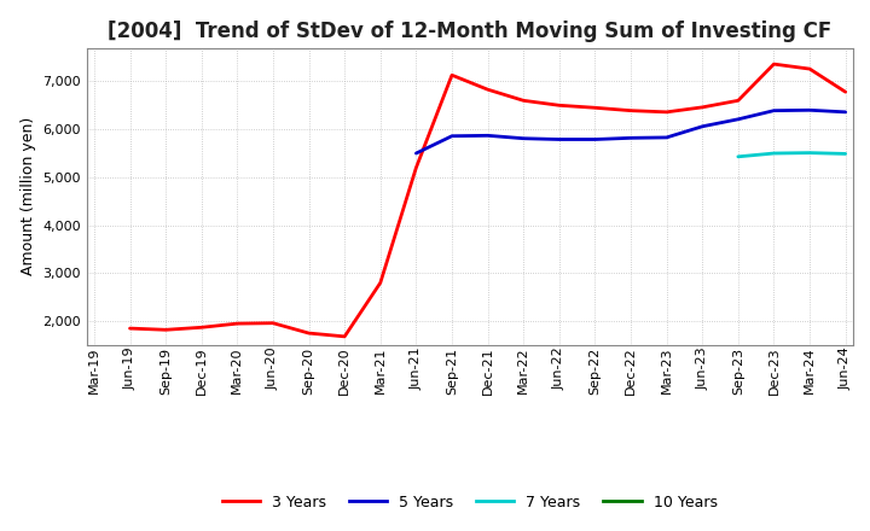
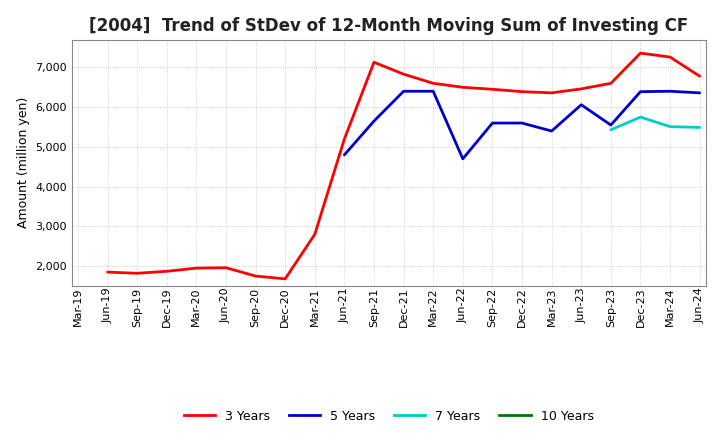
5 Years/Jun-21: 5,500 -> 4,800
5 Years/Sep-21: 5,860 -> 5,650
5 Years/Dec-21: 5,870 -> 6,400
5 Years/Mar-22: 5,810 -> 6,400
5 Years/Jun-22: 5,790 -> 4,700
5 Years/Sep-22: 5,790 -> 5,600
5 Years/Dec-22: 5,820 -> 5,600
5 Years/Mar-23: 5,830 -> 5,400
5 Years/Sep-23: 6,210 -> 5,550
7 Years/Dec-23: 5,500 -> 5,750
